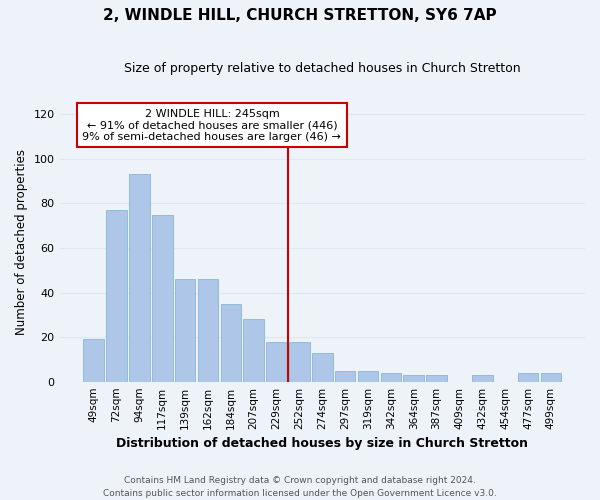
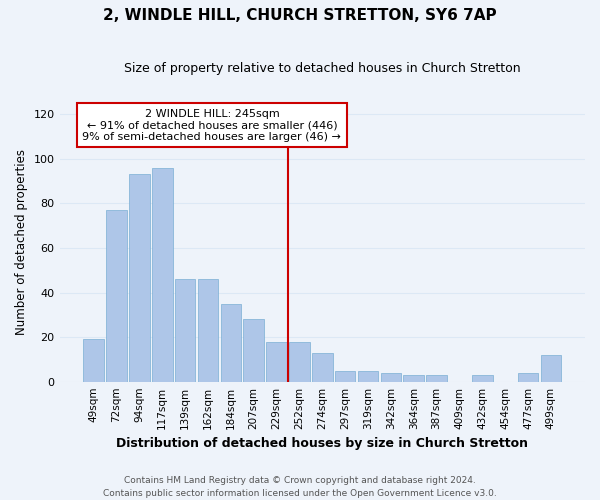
117sqm: 75 -> 96
499sqm: 4 -> 12
